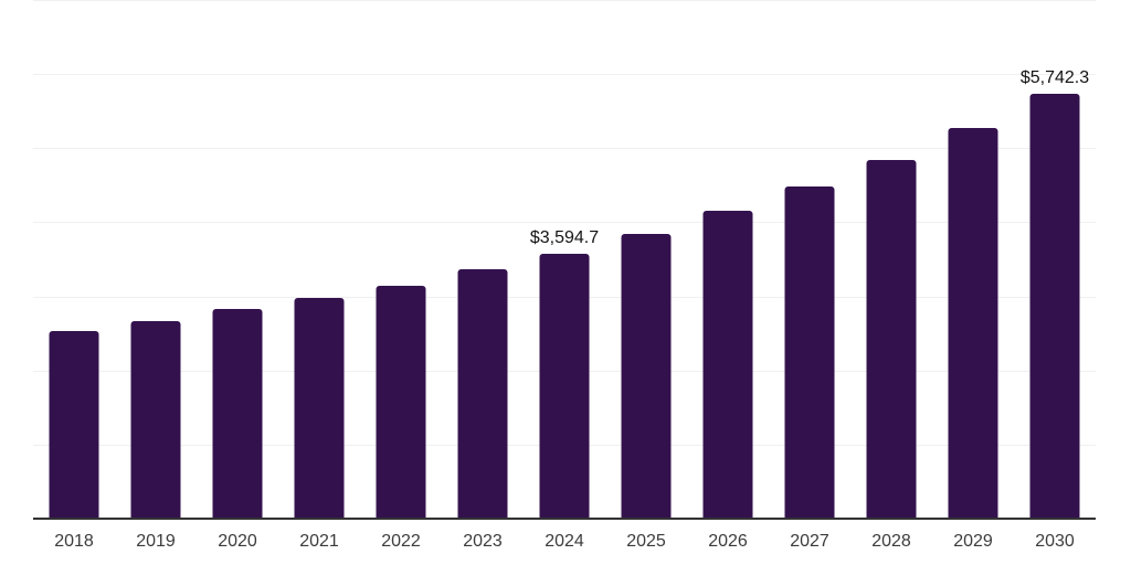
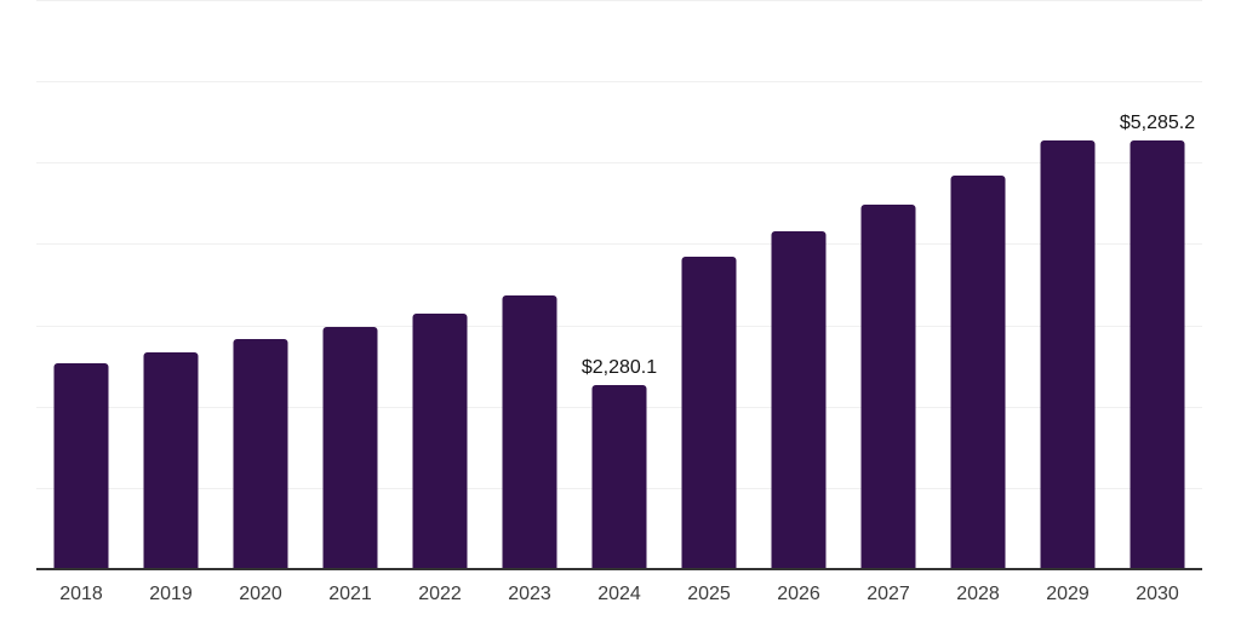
2024: $3,594.7 -> $2,280.1
2030: $5,742.3 -> $5,285.2
